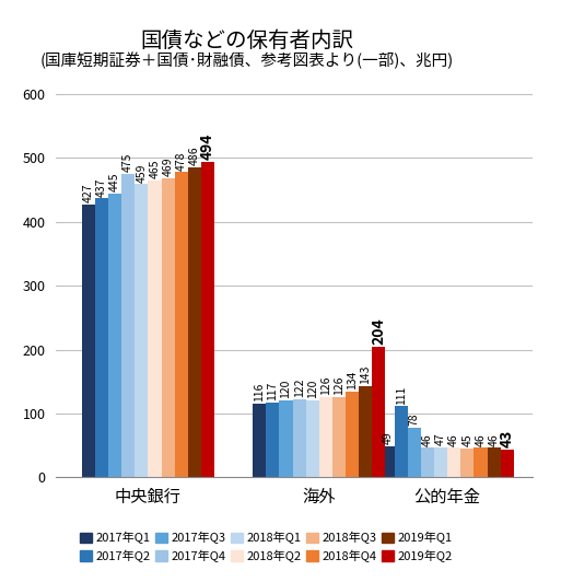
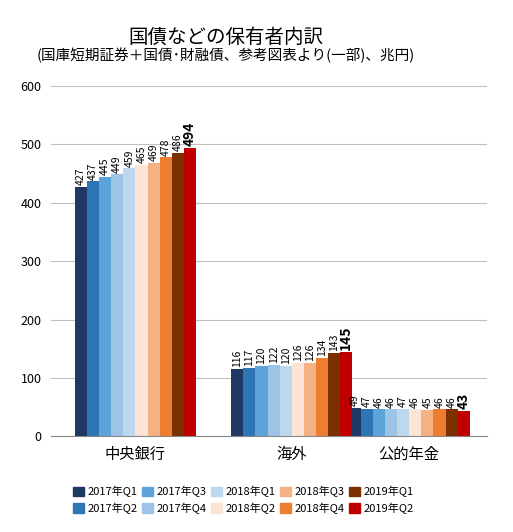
2017年Q4/中央銀行: 475 -> 449
2019年Q2/海外: 204 -> 145
2017年Q2/公的年金: 111 -> 47
2017年Q3/公的年金: 78 -> 46
